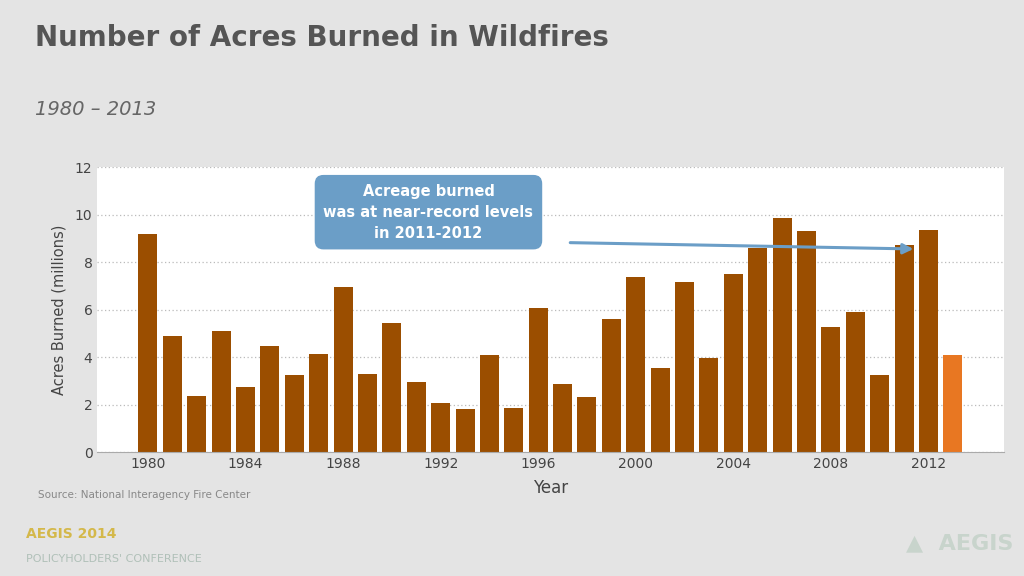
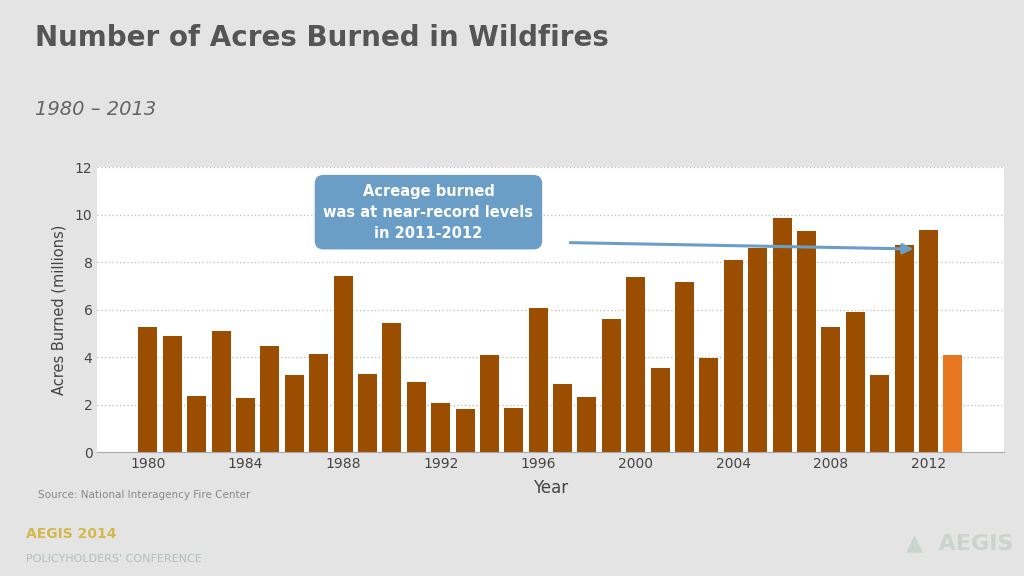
1980: 9.20 -> 5.26
1984: 2.75 -> 2.27
1988: 6.95 -> 7.40
2004: 7.50 -> 8.10
